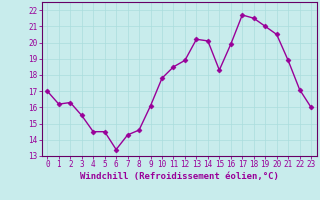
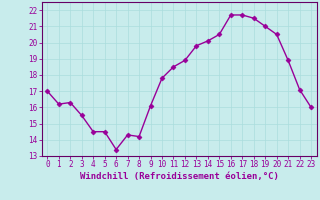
8: 14.6 -> 14.2
13: 20.2 -> 19.8
15: 18.3 -> 20.5
16: 19.9 -> 21.7
